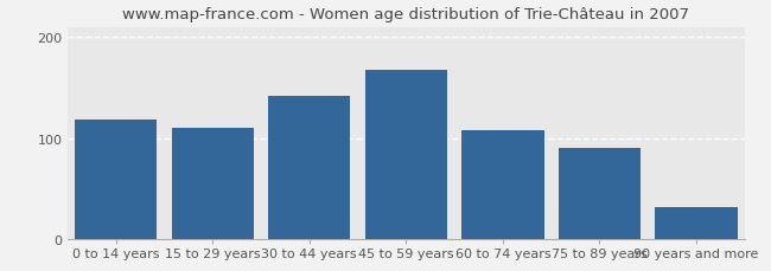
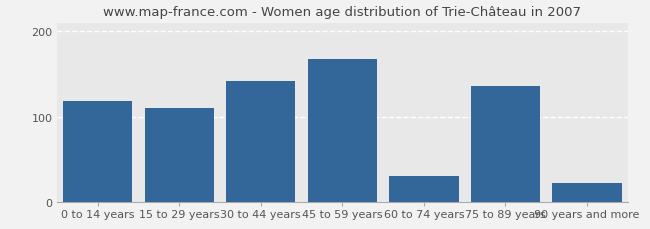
60 to 74 years: 108 -> 30
75 to 89 years: 90 -> 136
90 years and more: 32 -> 22
